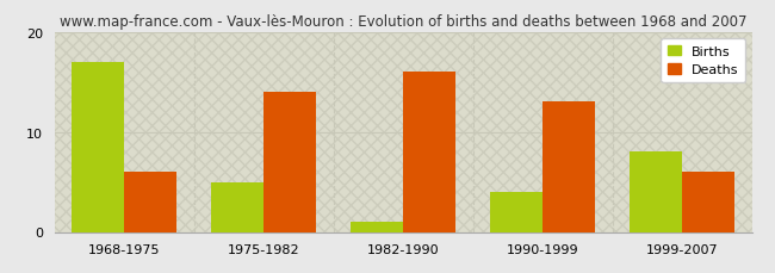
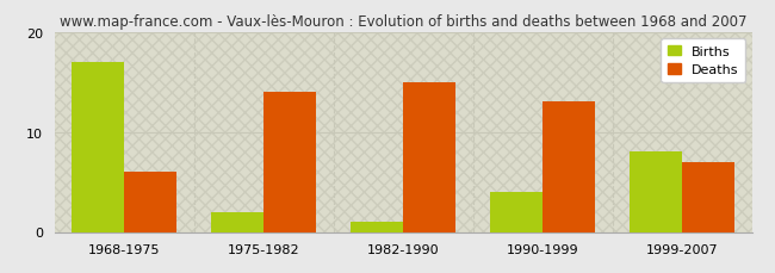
Births/1975-1982: 5 -> 2
Deaths/1982-1990: 16 -> 15
Deaths/1999-2007: 6 -> 7
